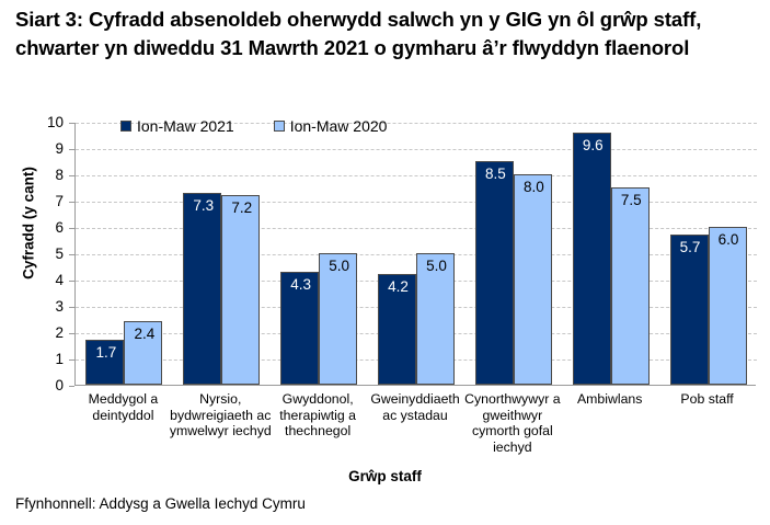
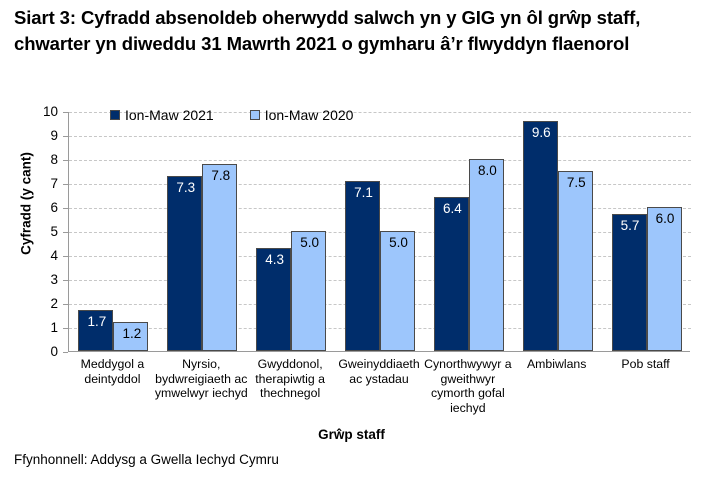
Ion-Maw 2020/Meddygol a deintyddol: 2.4 -> 1.2
Ion-Maw 2020/Nyrsio, bydwreigiaeth ac ymwelwyr iechyd: 7.2 -> 7.8
Ion-Maw 2021/Gweinyddiaeth ac ystadau: 4.2 -> 7.1
Ion-Maw 2021/Cynorthwywyr a gweithwyr cymorth gofal iechyd: 8.5 -> 6.4
